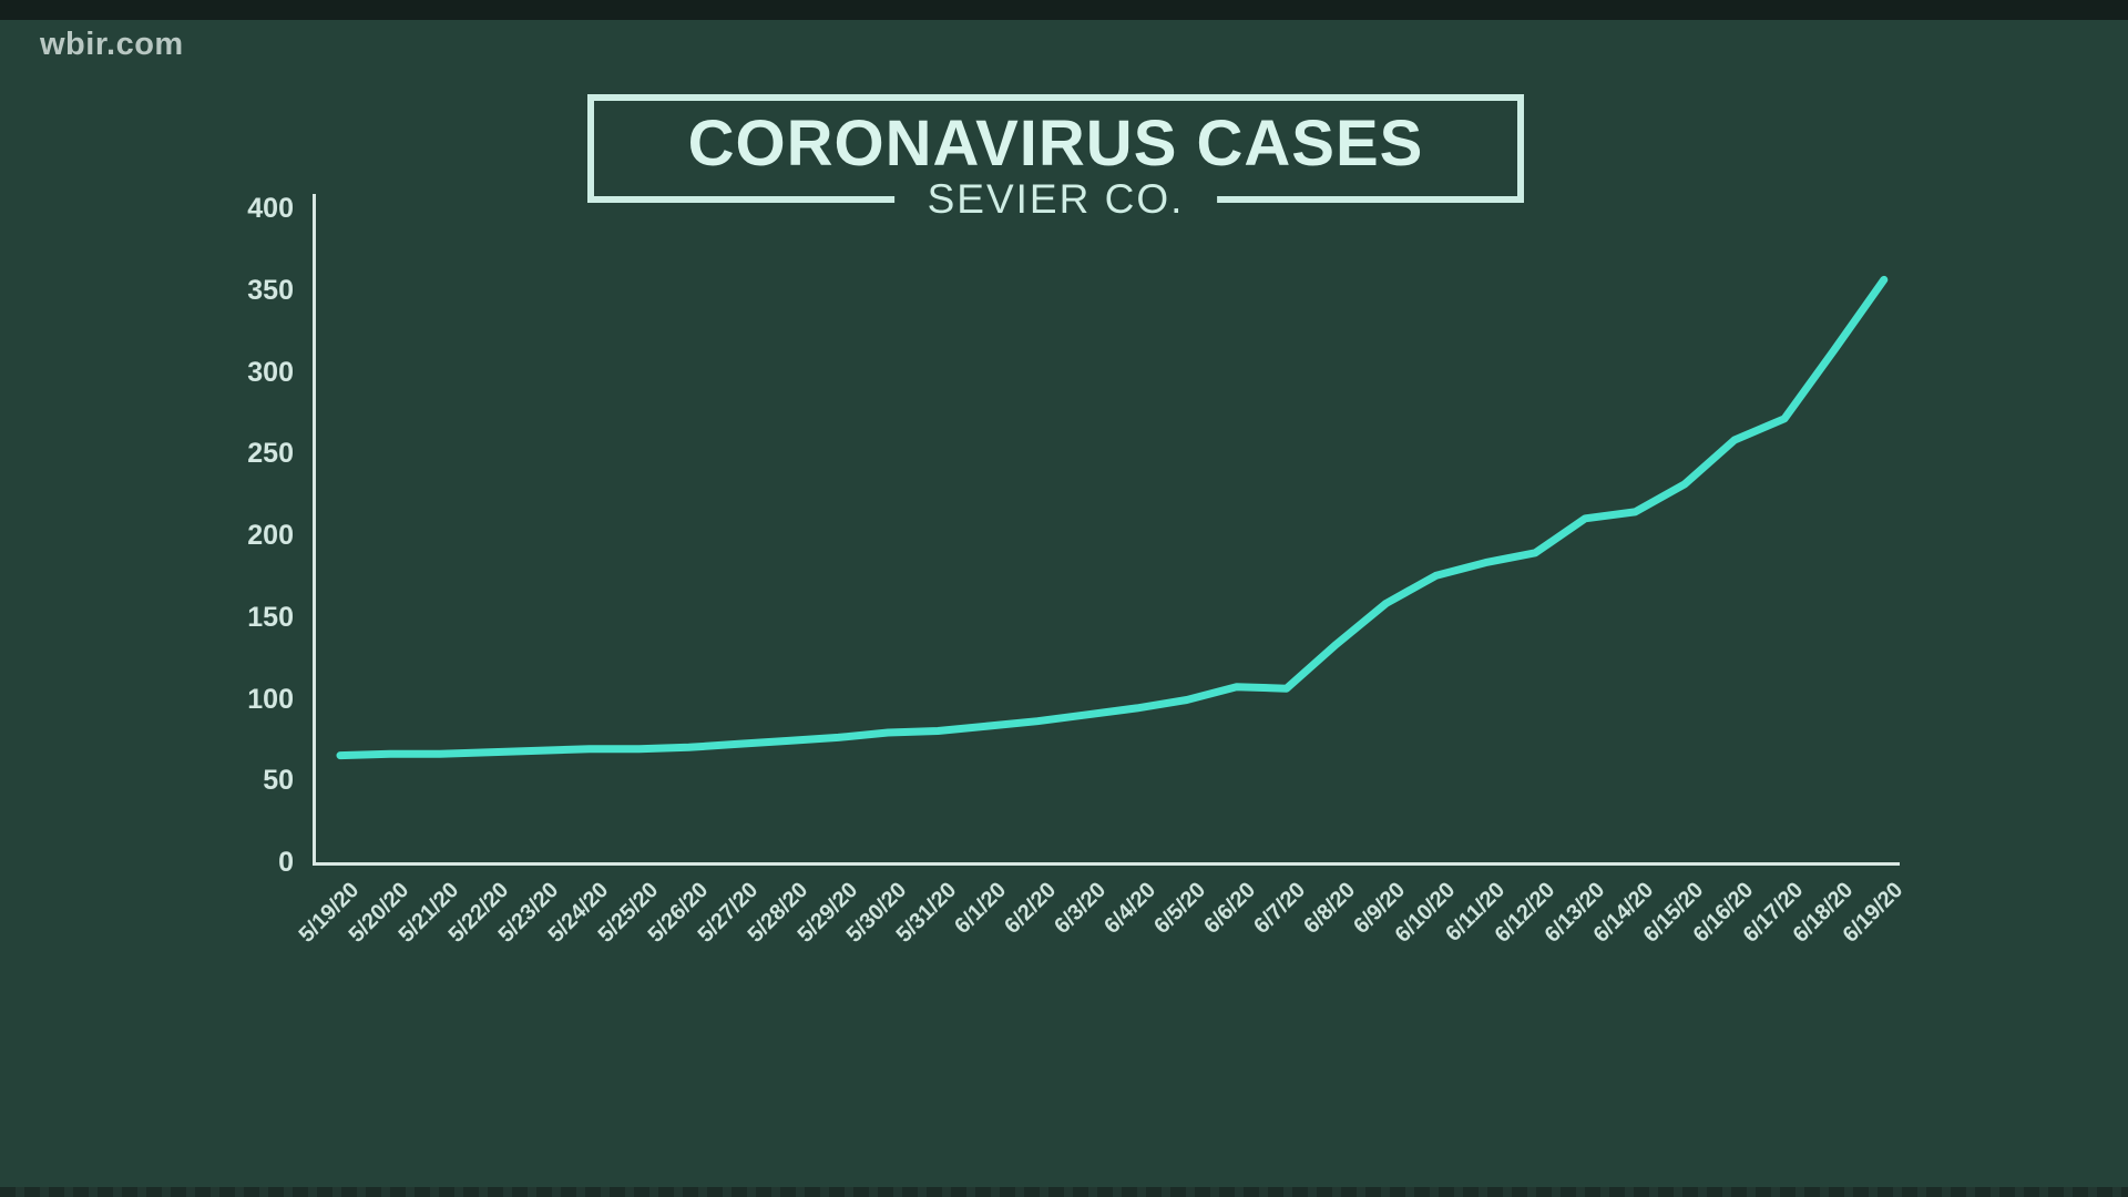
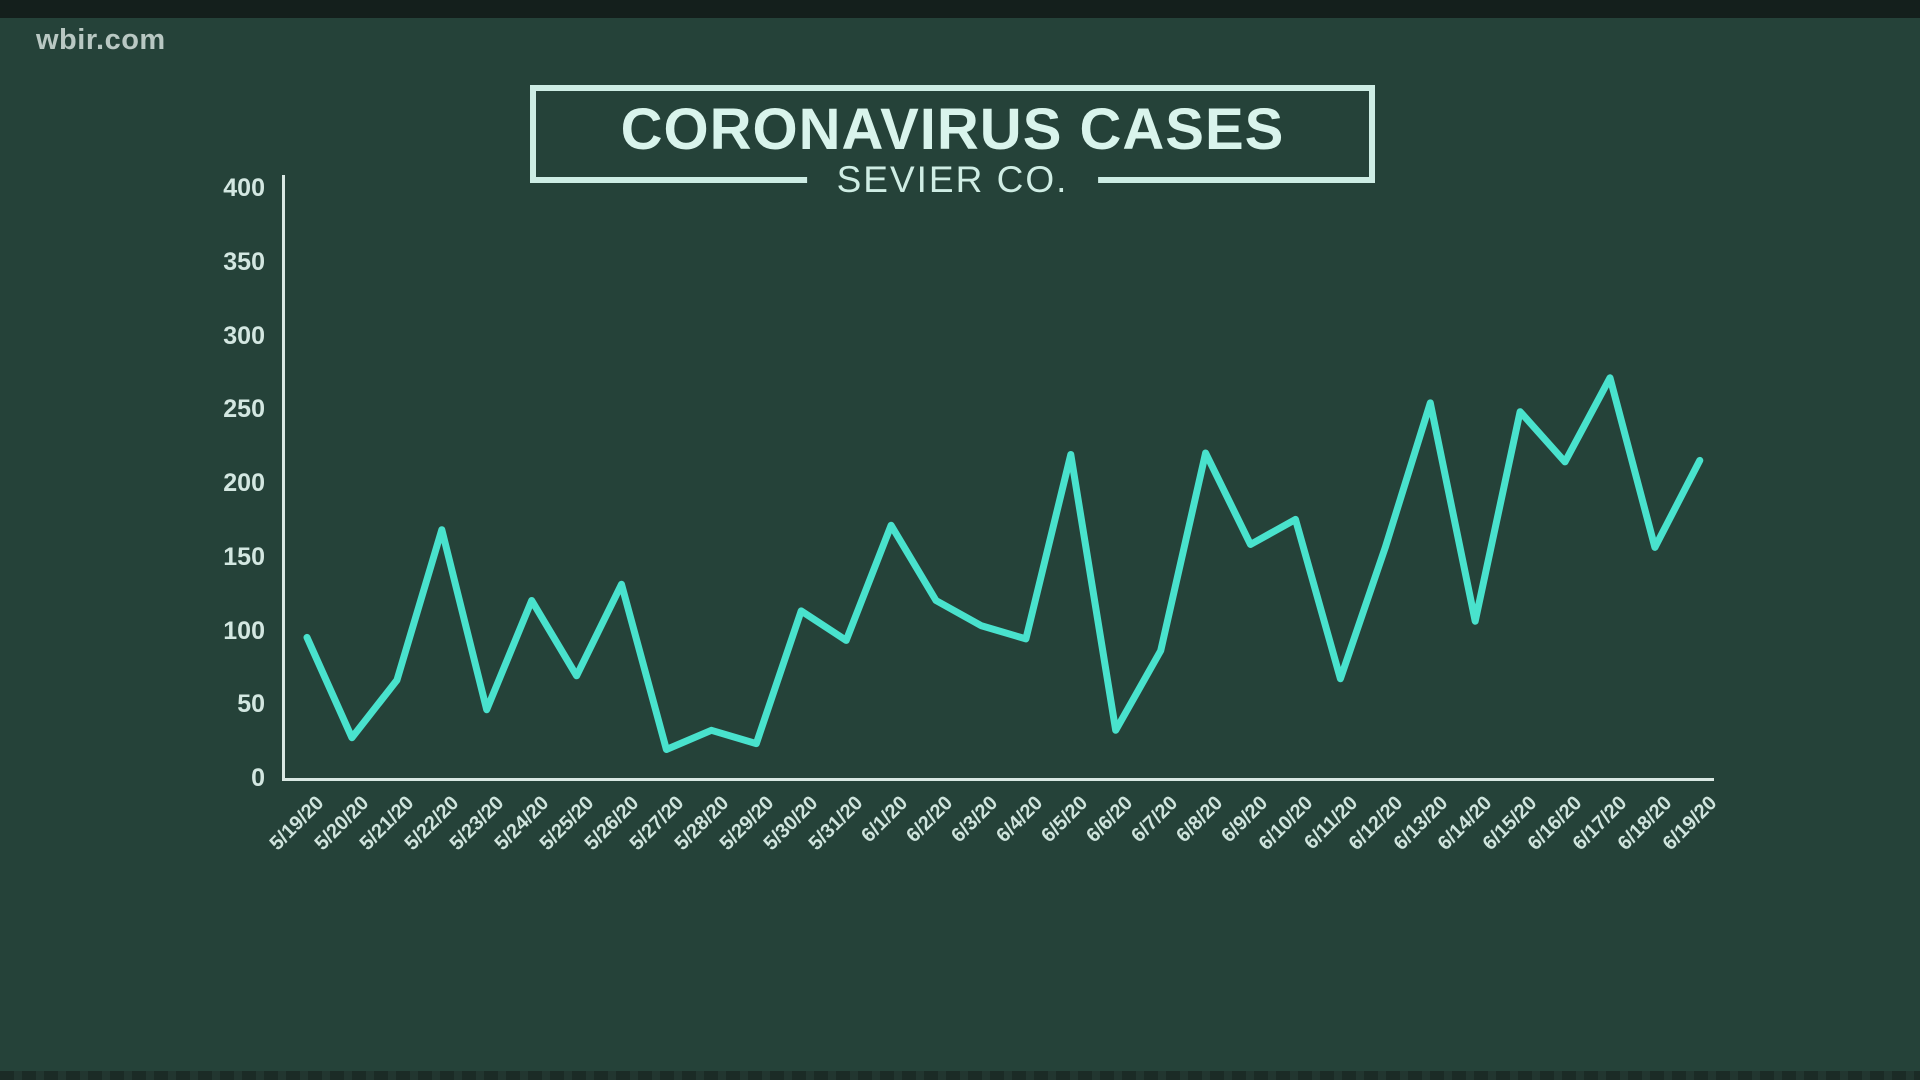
5/19/20: 66 -> 96
5/20/20: 67 -> 28
5/22/20: 68 -> 169
5/23/20: 69 -> 47
5/24/20: 70 -> 121
5/26/20: 71 -> 132
5/27/20: 73 -> 20
5/28/20: 75 -> 33
5/29/20: 77 -> 24
5/30/20: 80 -> 114
5/31/20: 81 -> 94
6/1/20: 84 -> 172
6/2/20: 87 -> 121
6/3/20: 91 -> 104
6/5/20: 100 -> 220
6/6/20: 108 -> 33
6/7/20: 107 -> 87
6/8/20: 134 -> 221
6/11/20: 184 -> 68
6/12/20: 190 -> 157
6/13/20: 211 -> 255
6/14/20: 215 -> 107
6/15/20: 232 -> 249
6/16/20: 259 -> 215
6/18/20: 314 -> 157
6/19/20: 357 -> 216
